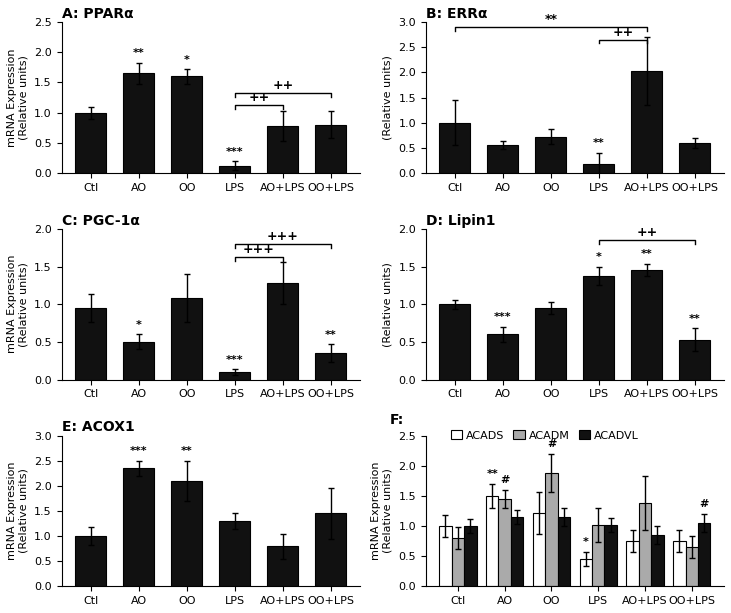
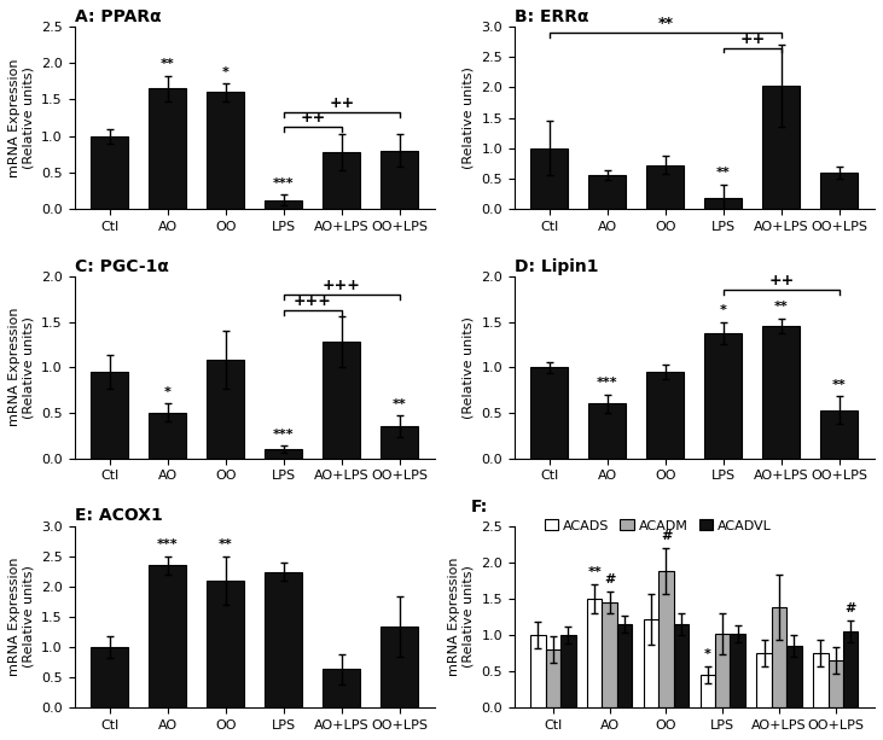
E: ACOX1/LPS: 1.30 -> 2.24
E: ACOX1/AO+LPS: 0.80 -> 0.64
E: ACOX1/OO+LPS: 1.45 -> 1.34
